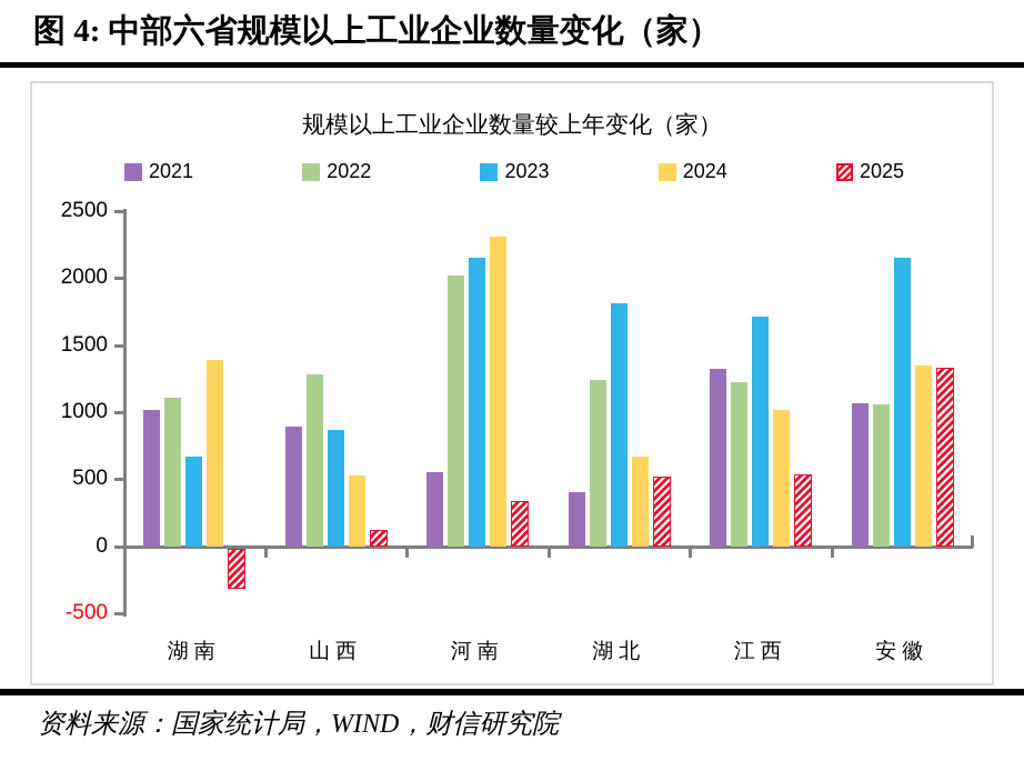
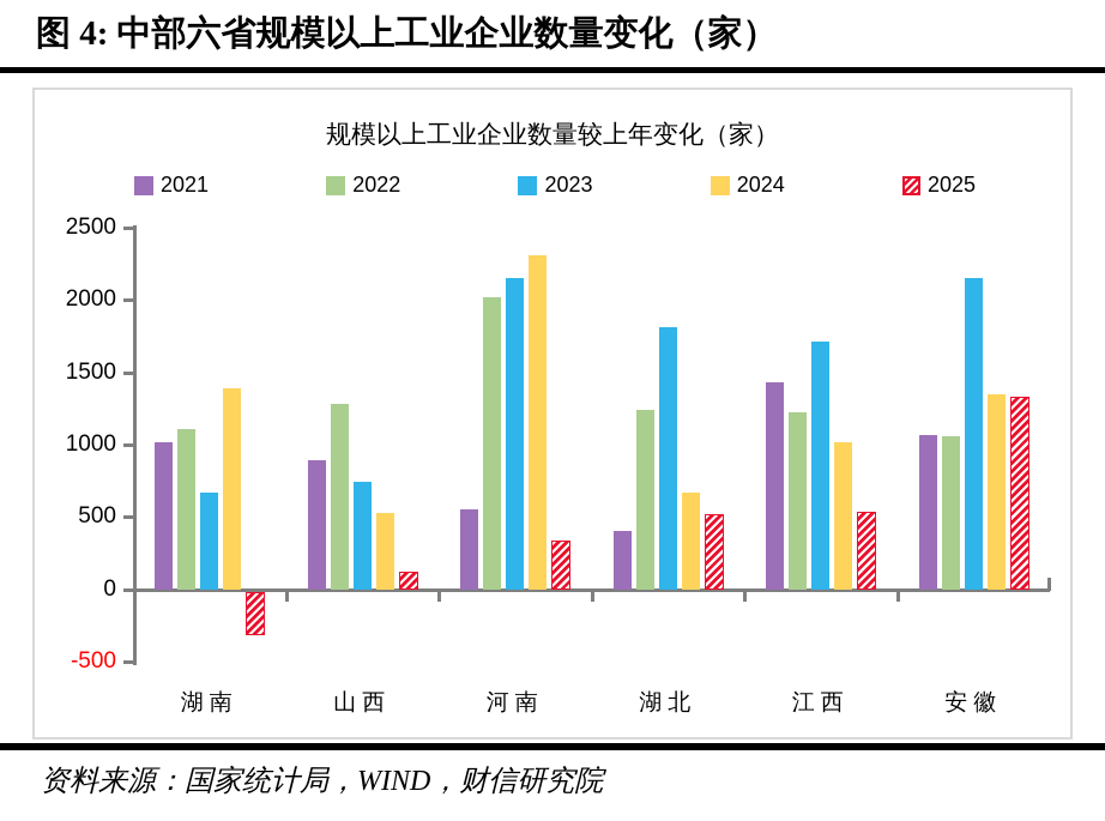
2023/山西: 870 -> 740
2021/江西: 1320 -> 1430
